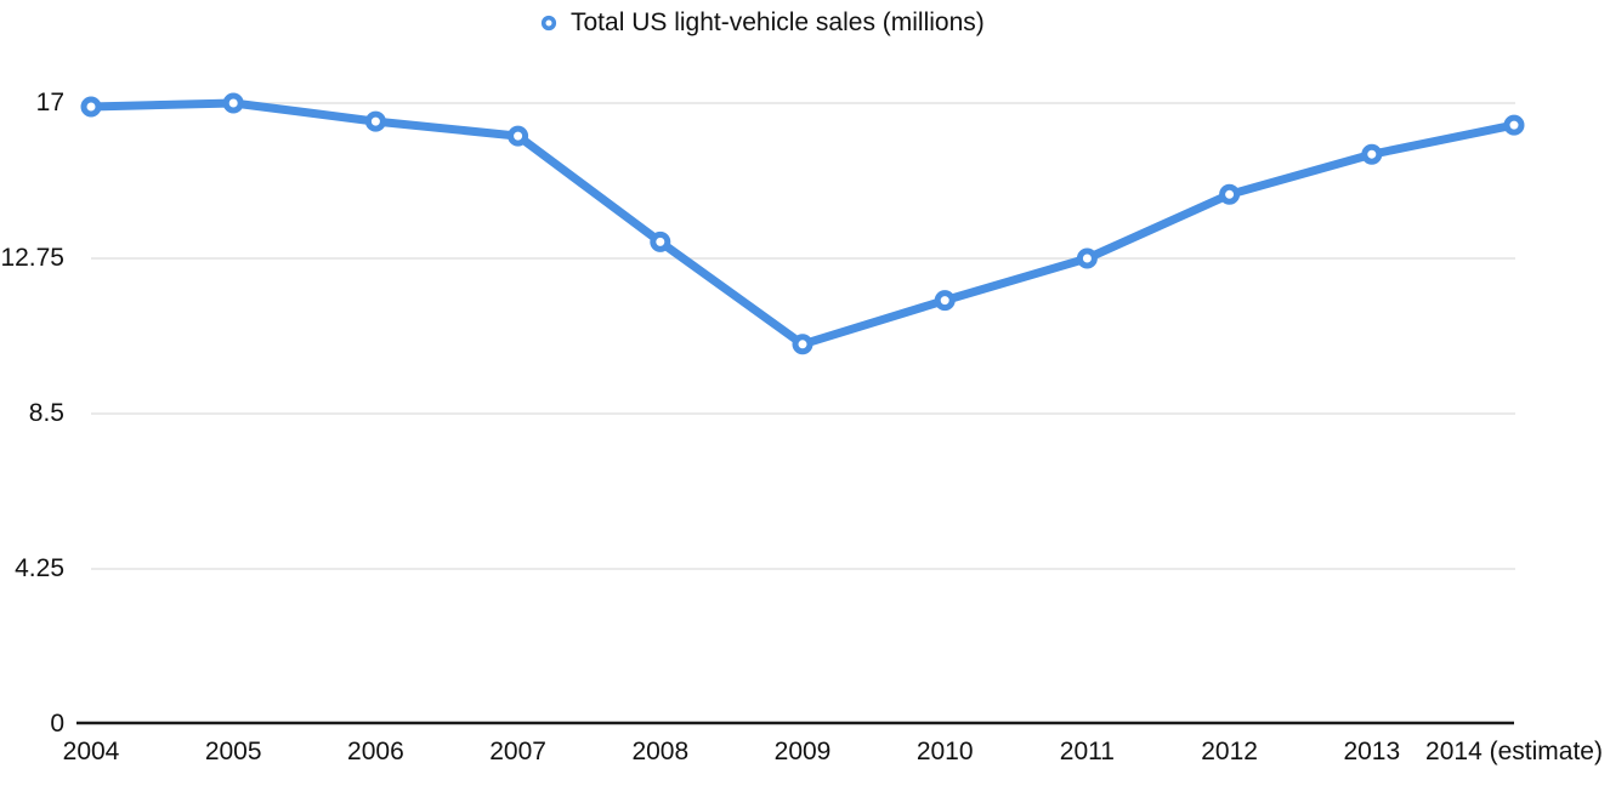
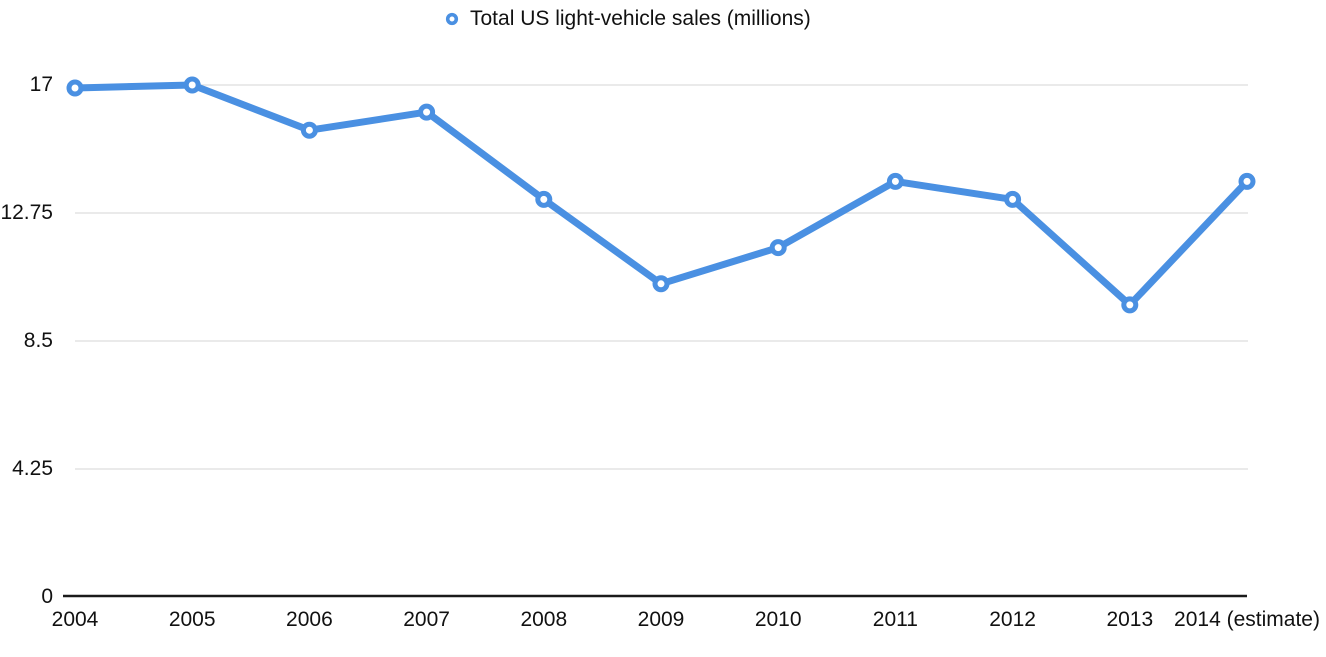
2006: 16.5 -> 15.5
2011: 12.8 -> 13.8
2012: 14.5 -> 13.2
2013: 15.6 -> 9.7
2014 (estimate): 16.4 -> 13.8
